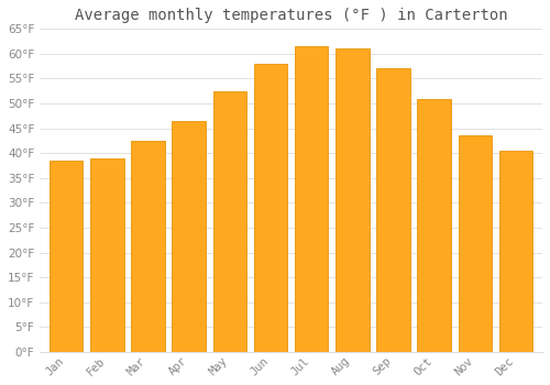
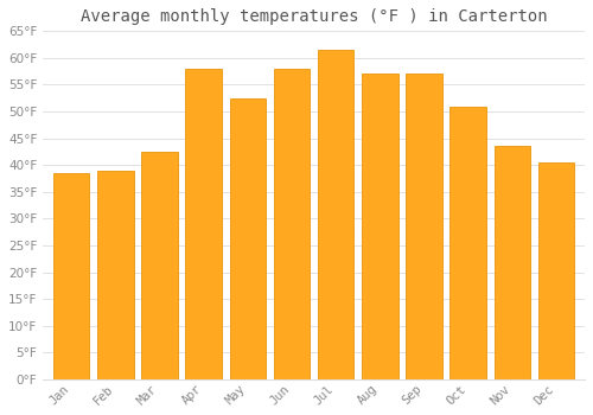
Apr: 46.5°F -> 58.0°F
Aug: 61.0°F -> 57.0°F
